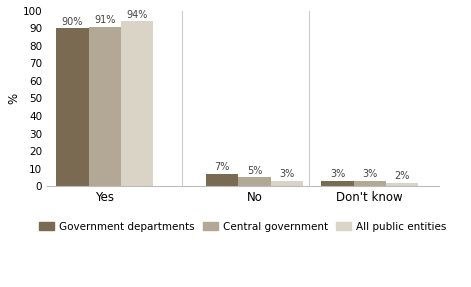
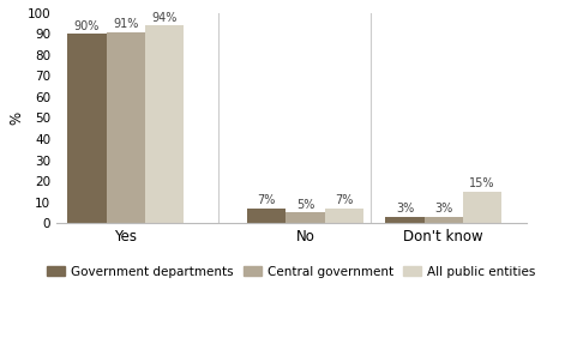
All public entities/No: 3% -> 7%
All public entities/Don't know: 2% -> 15%
